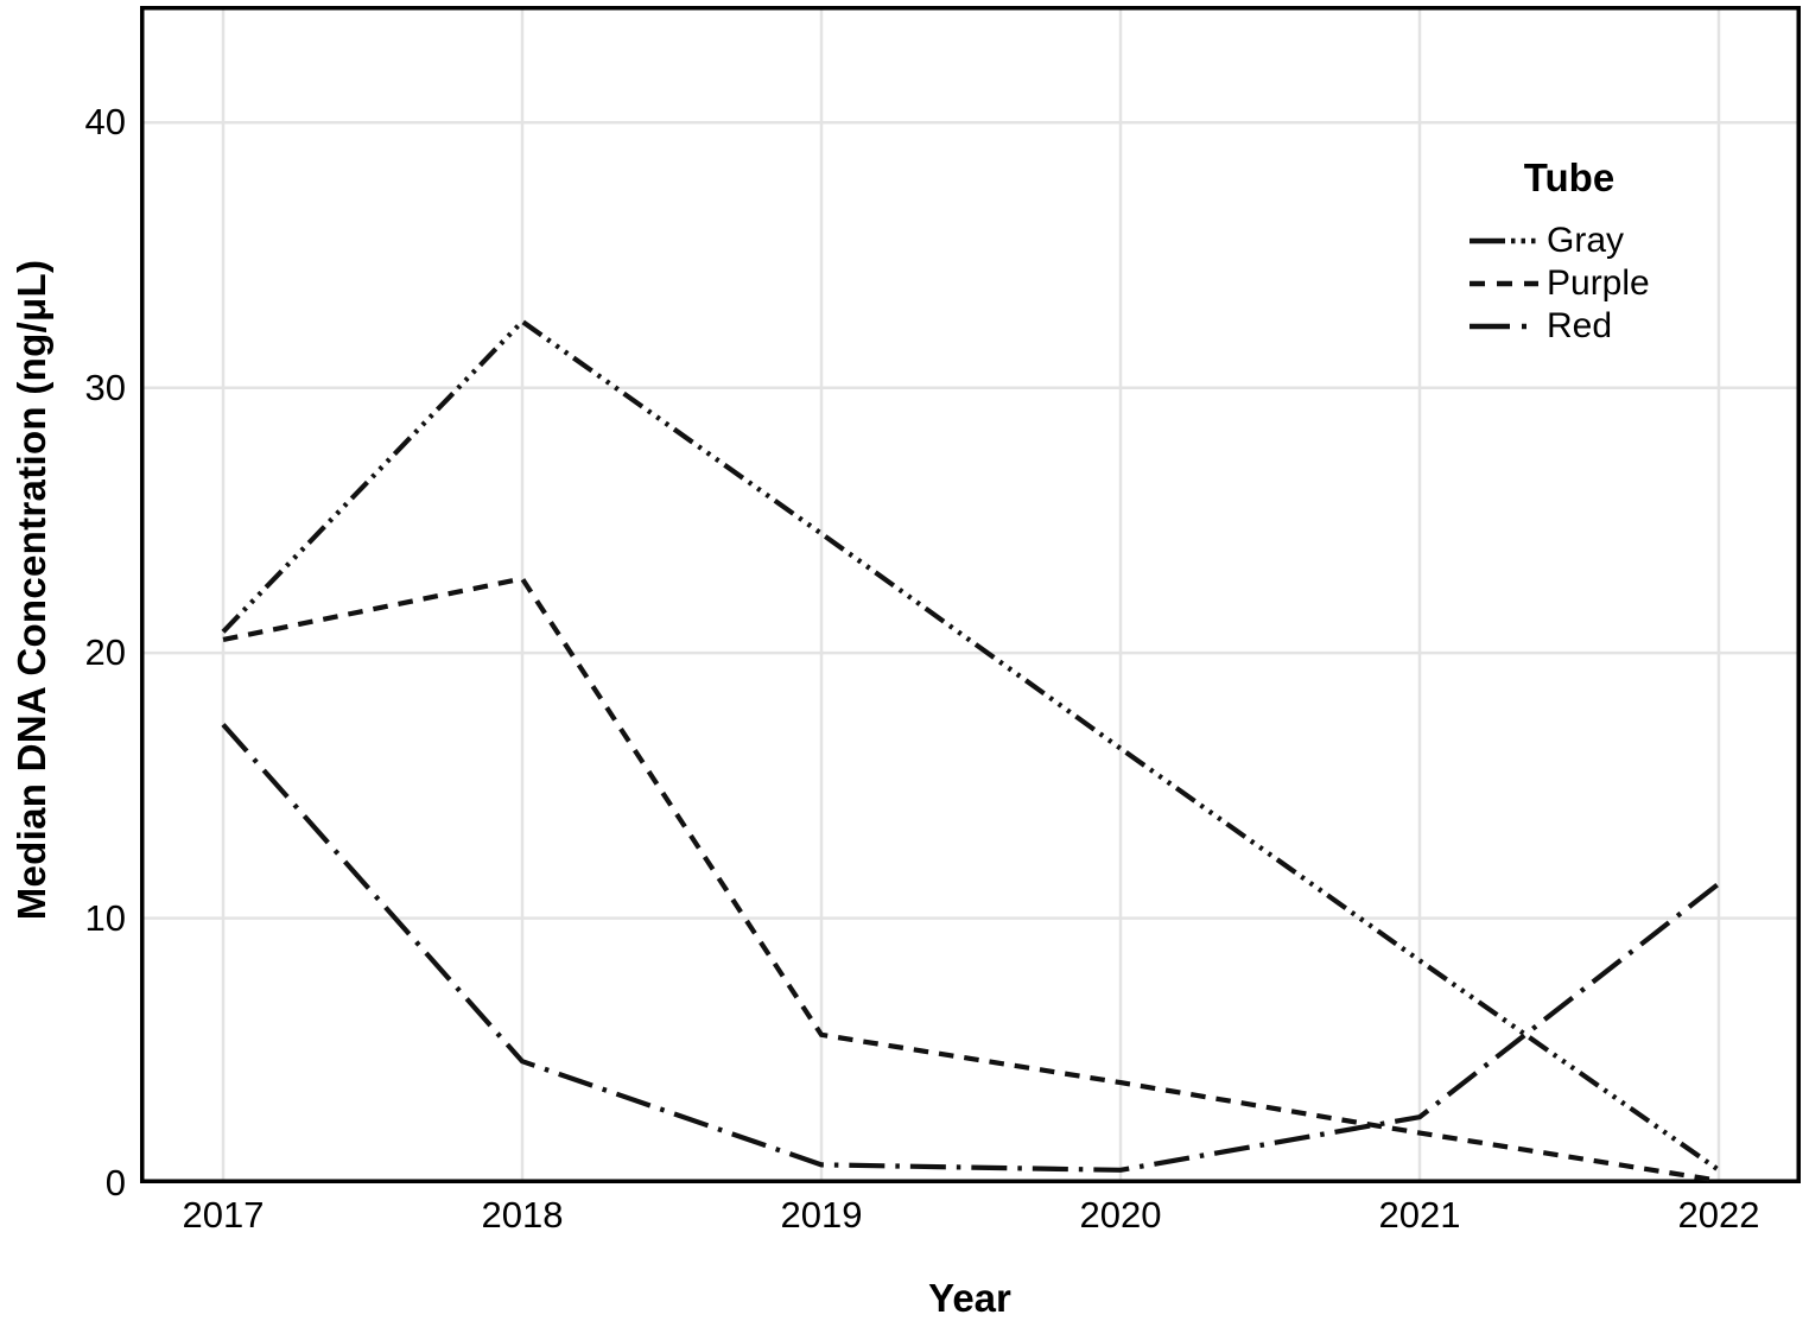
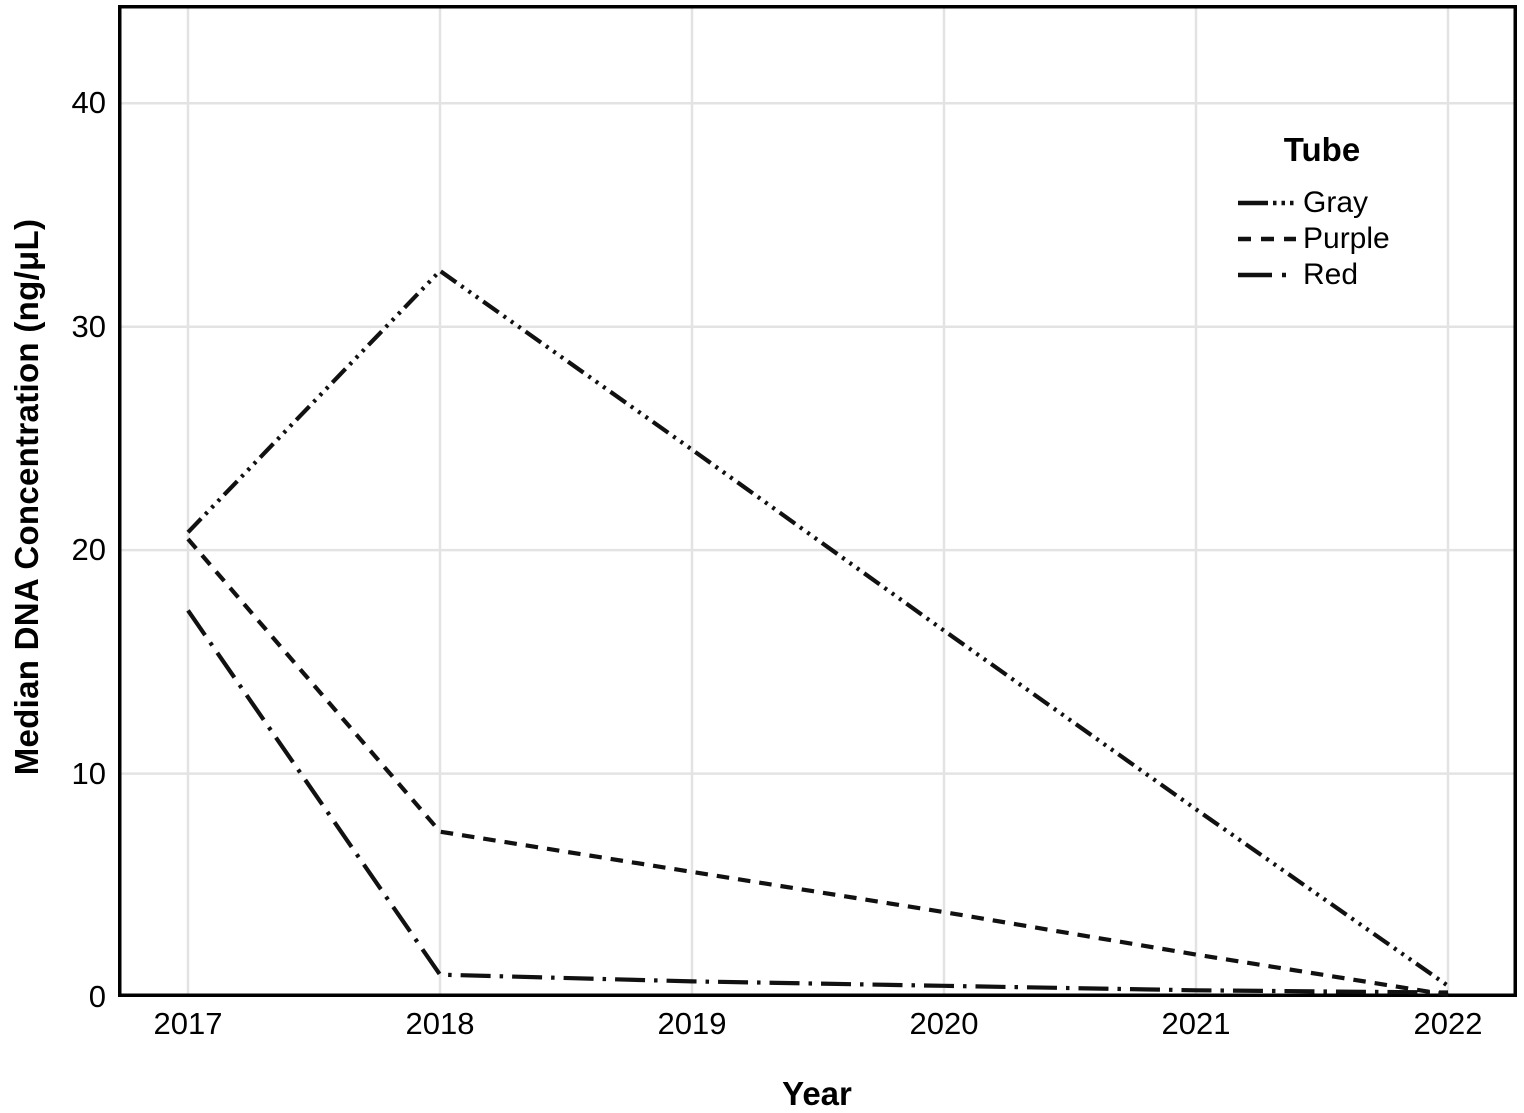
Purple/2018: 22.8 -> 7.4
Red/2018: 4.6 -> 1.0
Red/2021: 2.5 -> 0.3
Red/2022: 11.3 -> 0.2
